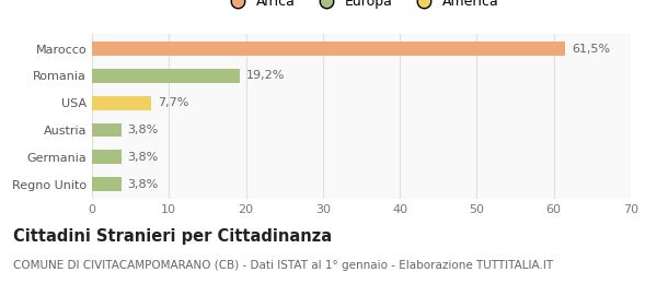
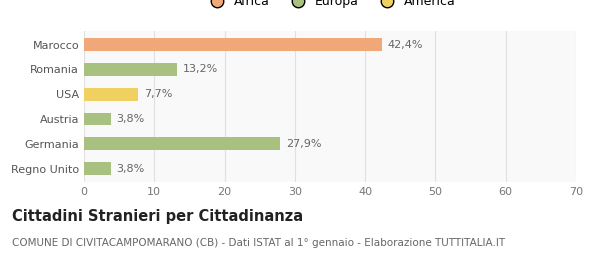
Marocco: 61,5% -> 42,4%
Romania: 19,2% -> 13,2%
Germania: 3,8% -> 27,9%
